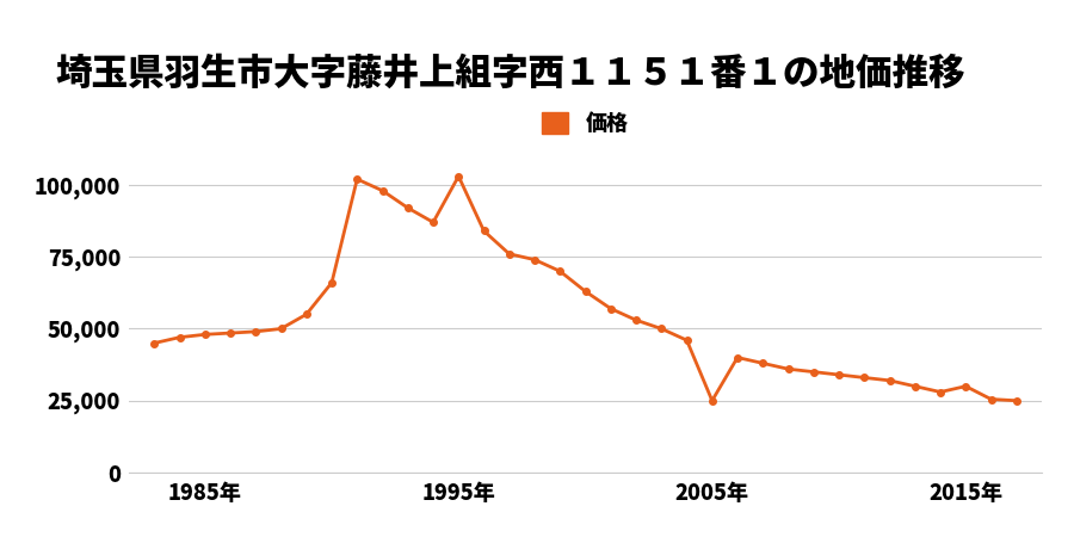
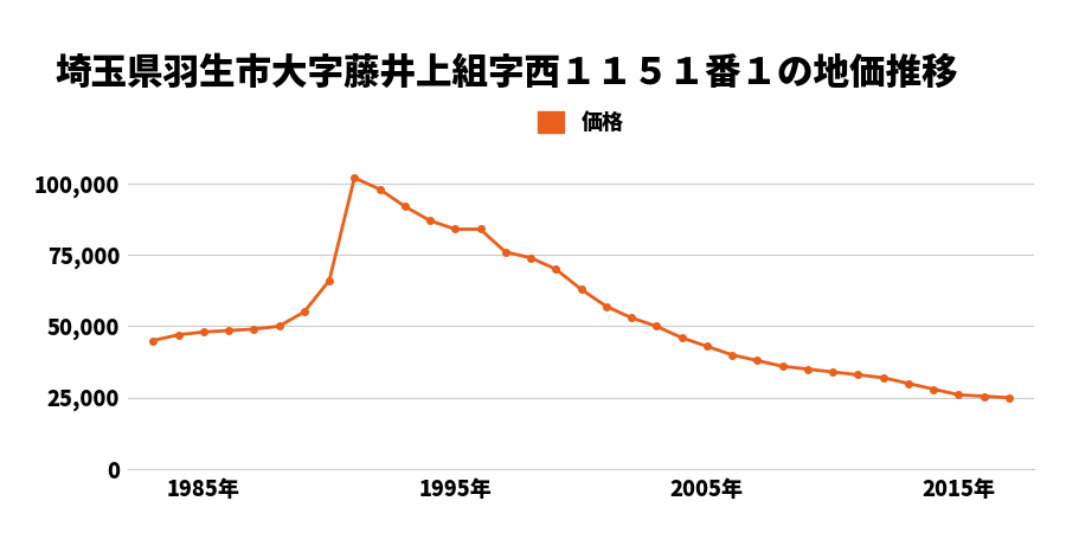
1995年: 103,000 -> 84,000
2005年: 25,000 -> 43,000
2015年: 30,000 -> 26,000
